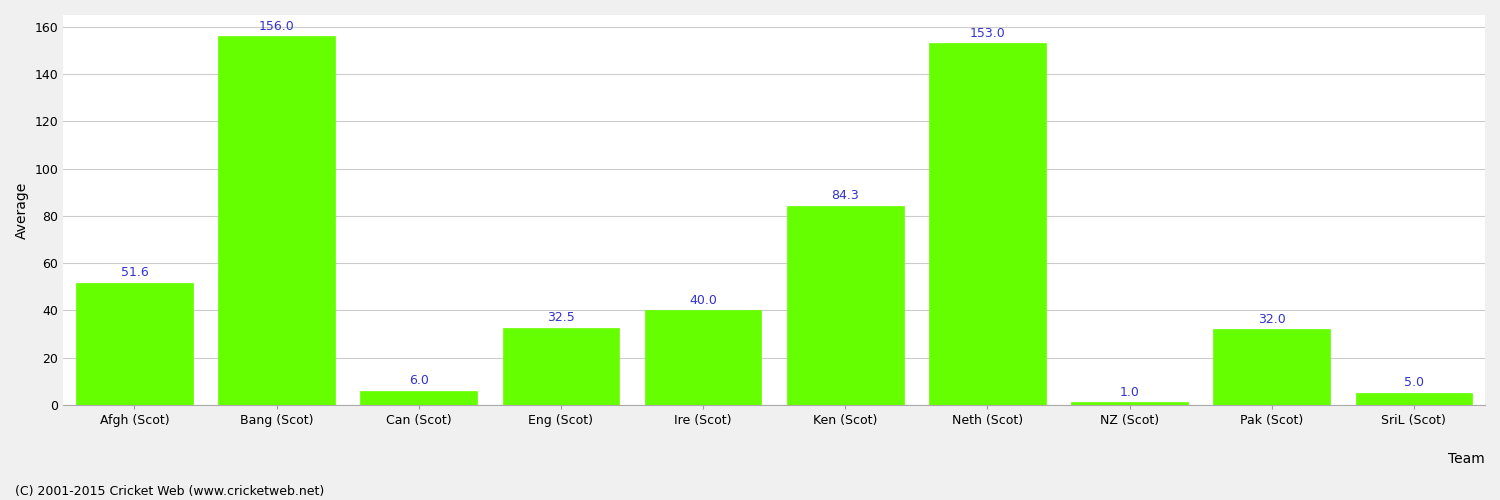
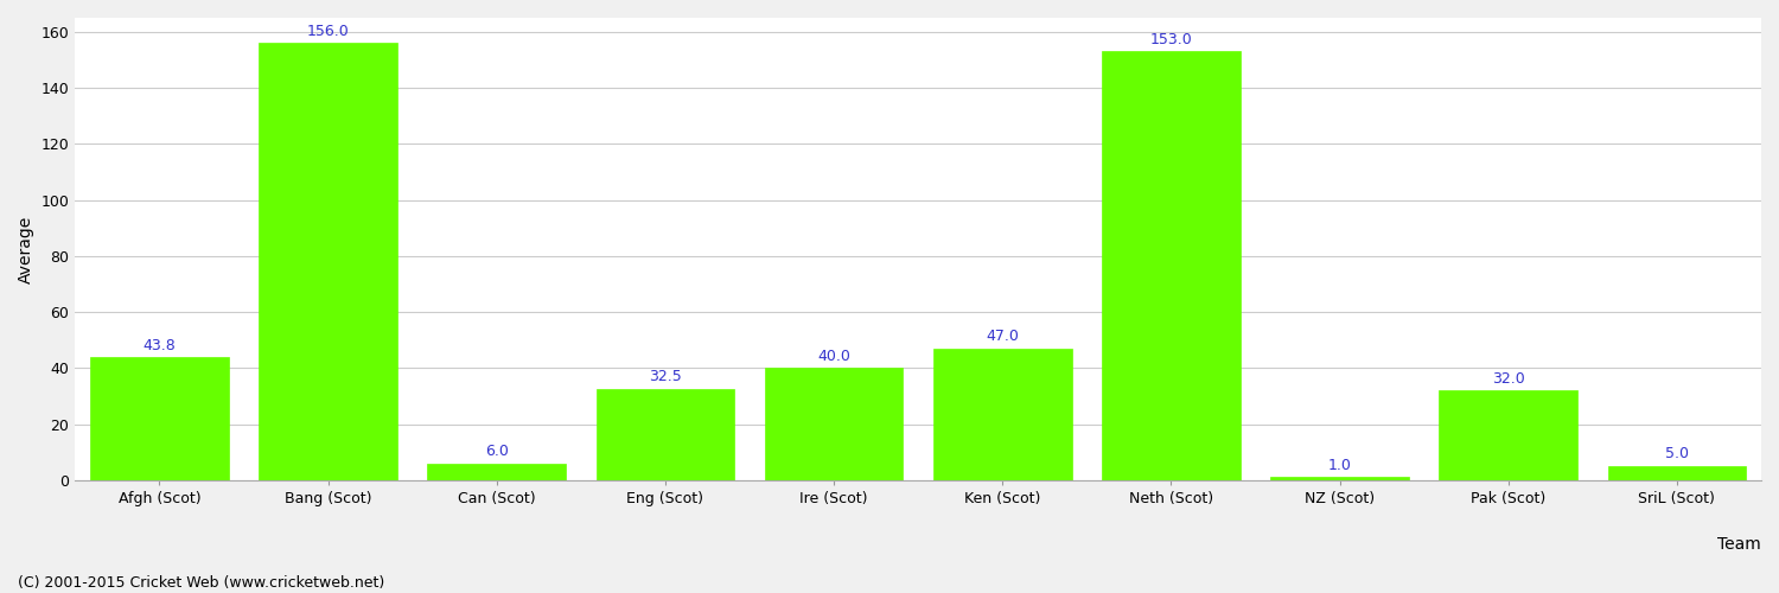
Afgh (Scot): 51.6 -> 43.8
Ken (Scot): 84.3 -> 47.0
